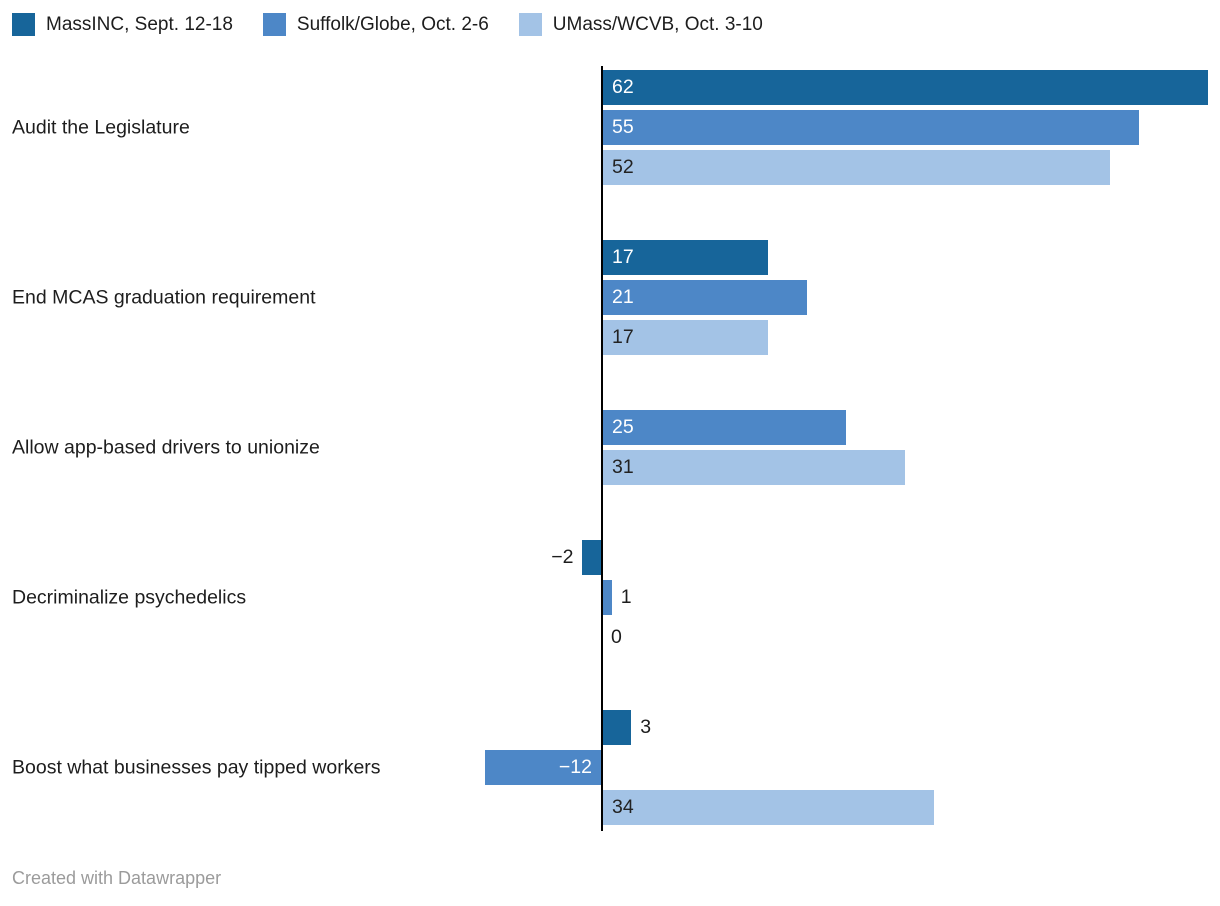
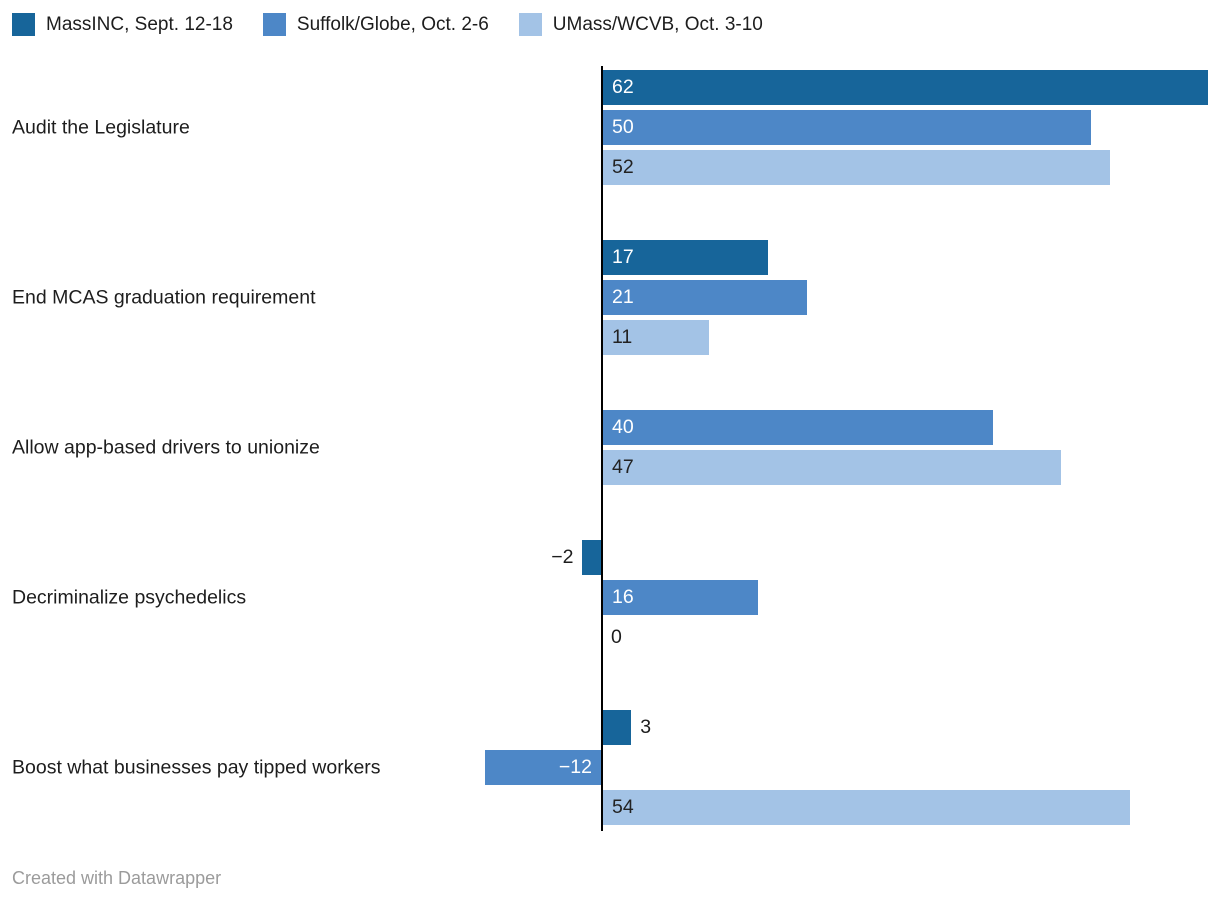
Suffolk/Globe, Oct. 2-6/Audit the Legislature: 55 -> 50
UMass/WCVB, Oct. 3-10/End MCAS graduation requirement: 17 -> 11
Suffolk/Globe, Oct. 2-6/Allow app-based drivers to unionize: 25 -> 40
UMass/WCVB, Oct. 3-10/Allow app-based drivers to unionize: 31 -> 47
Suffolk/Globe, Oct. 2-6/Decriminalize psychedelics: 1 -> 16
UMass/WCVB, Oct. 3-10/Boost what businesses pay tipped workers: 34 -> 54
